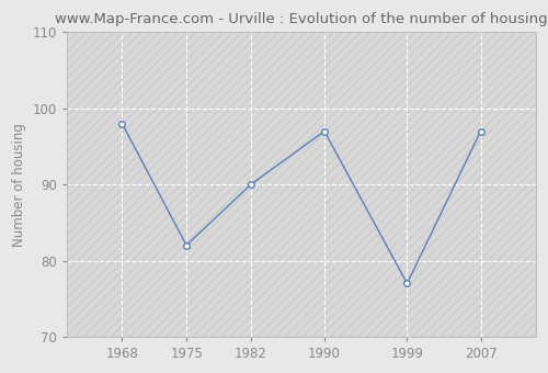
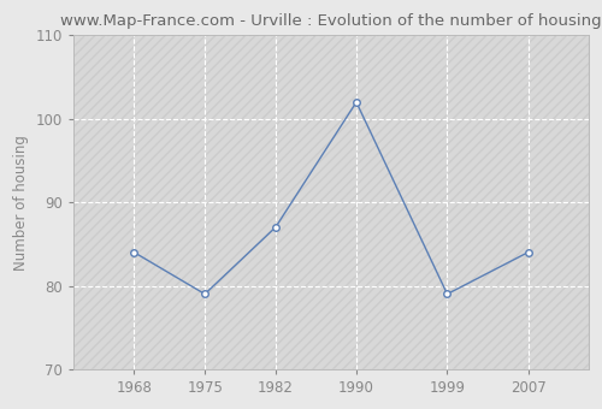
1968: 98 -> 84
1975: 82 -> 79
1982: 90 -> 87
1990: 97 -> 102
1999: 77 -> 79
2007: 97 -> 84
